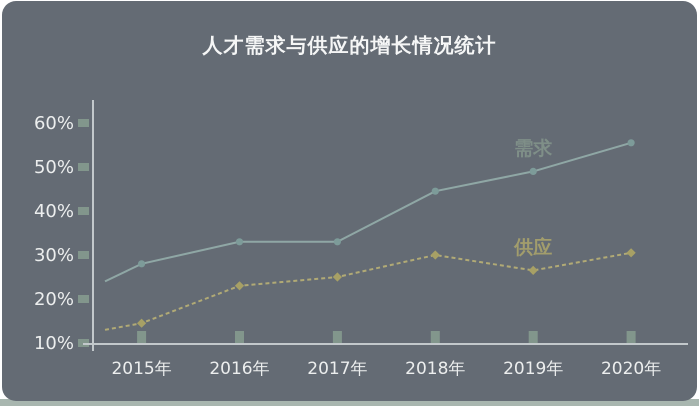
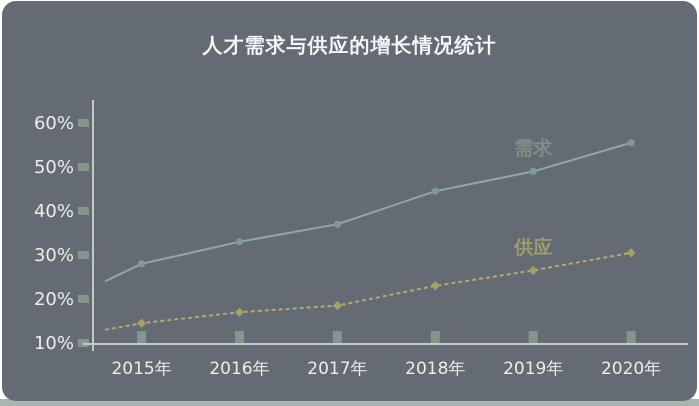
供应/2016年: 23% -> 17%
需求/2017年: 33% -> 37%
供应/2017年: 25% -> 18%
供应/2018年: 30% -> 23%
